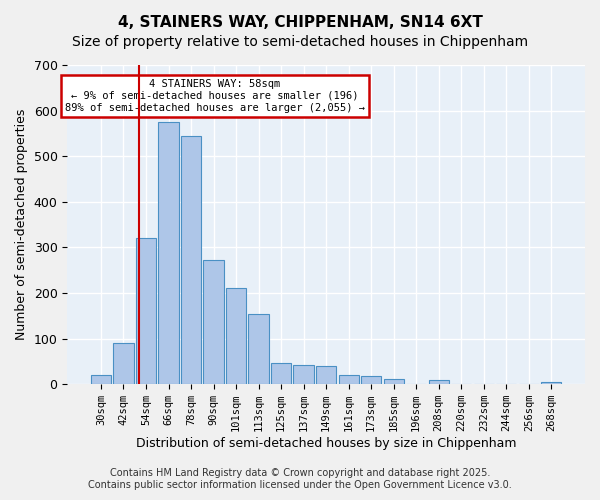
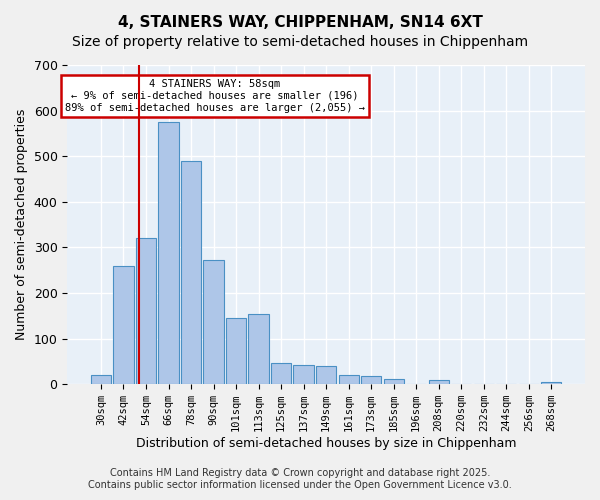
42sqm: 90 -> 260
78sqm: 545 -> 490
101sqm: 212 -> 145
